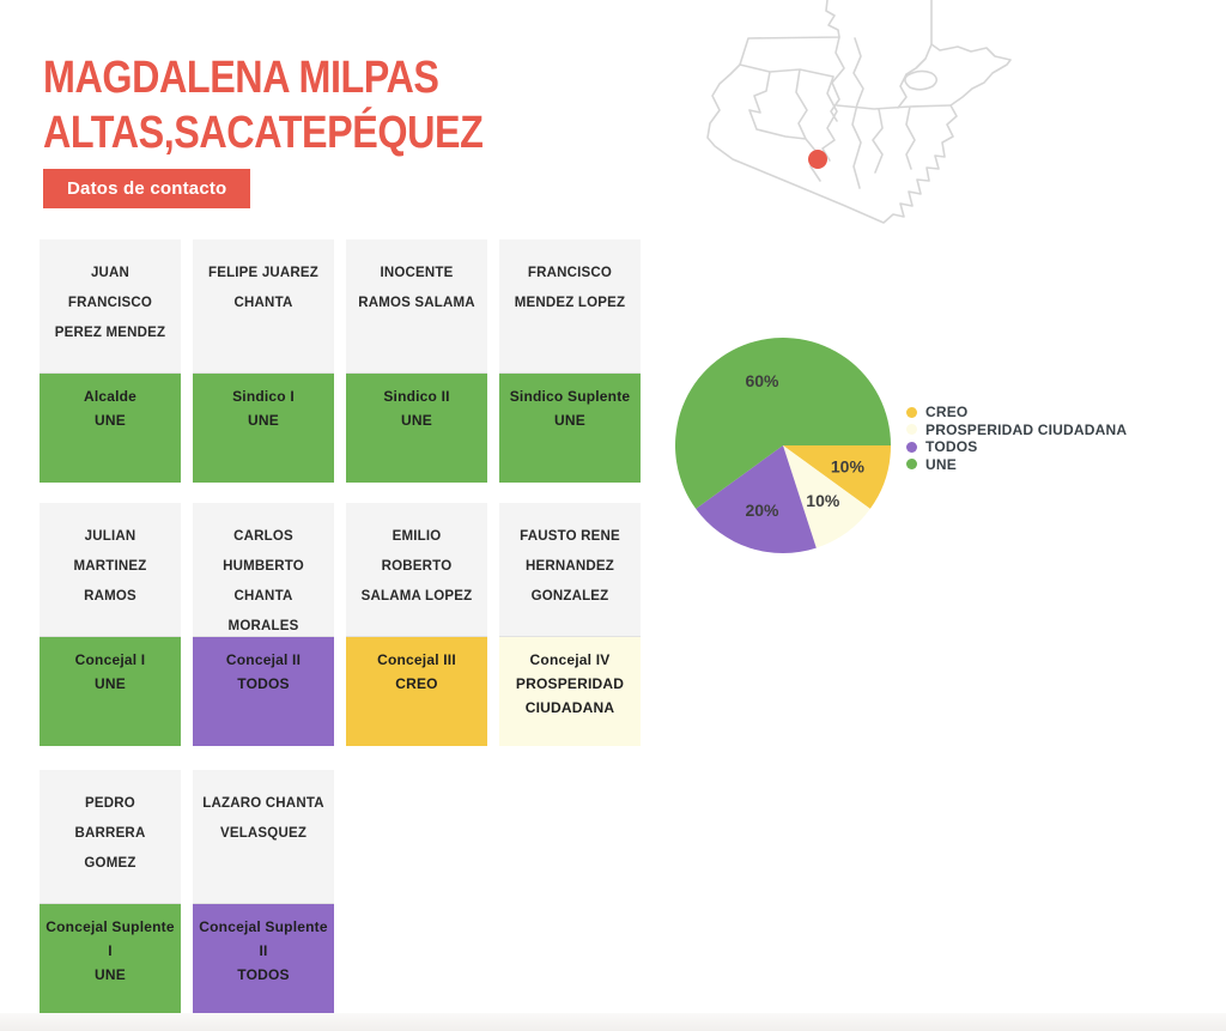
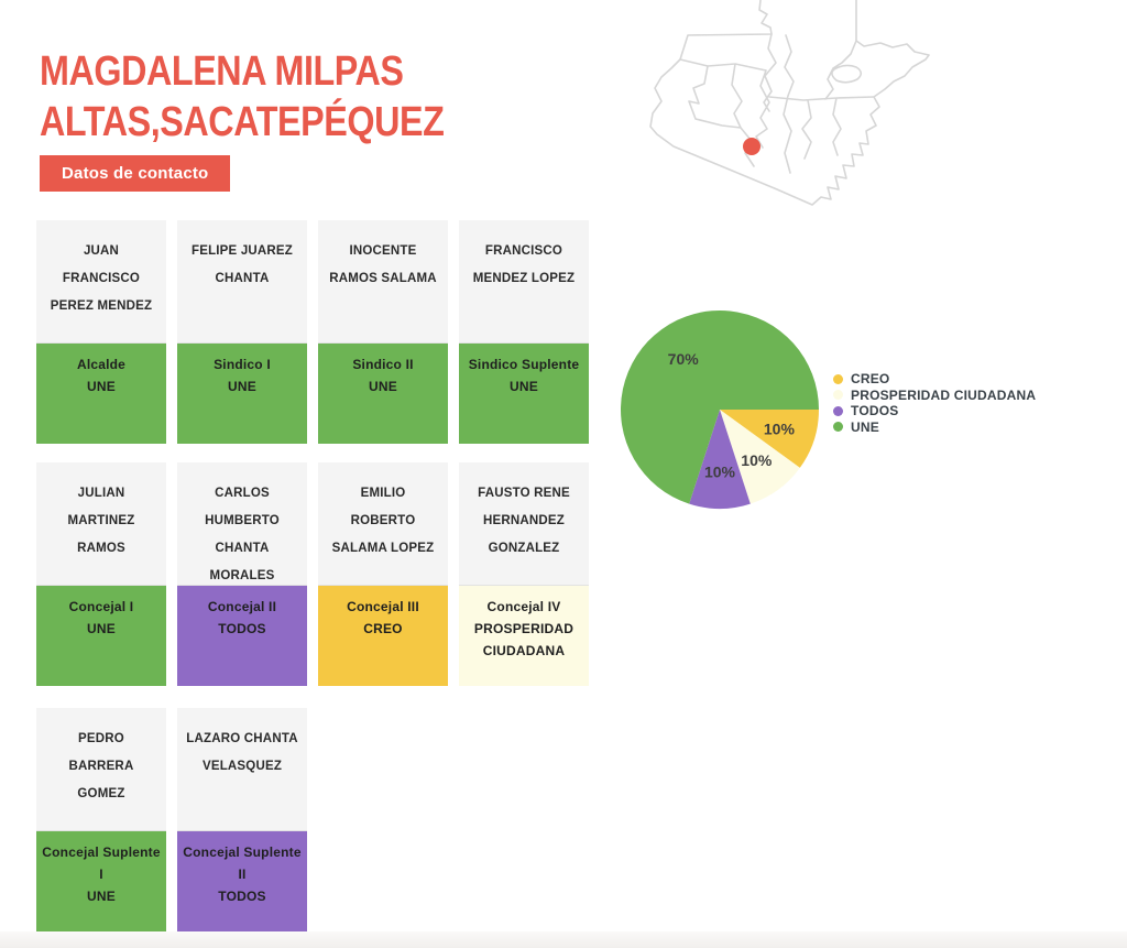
TODOS: 20% -> 10%
UNE: 60% -> 70%
